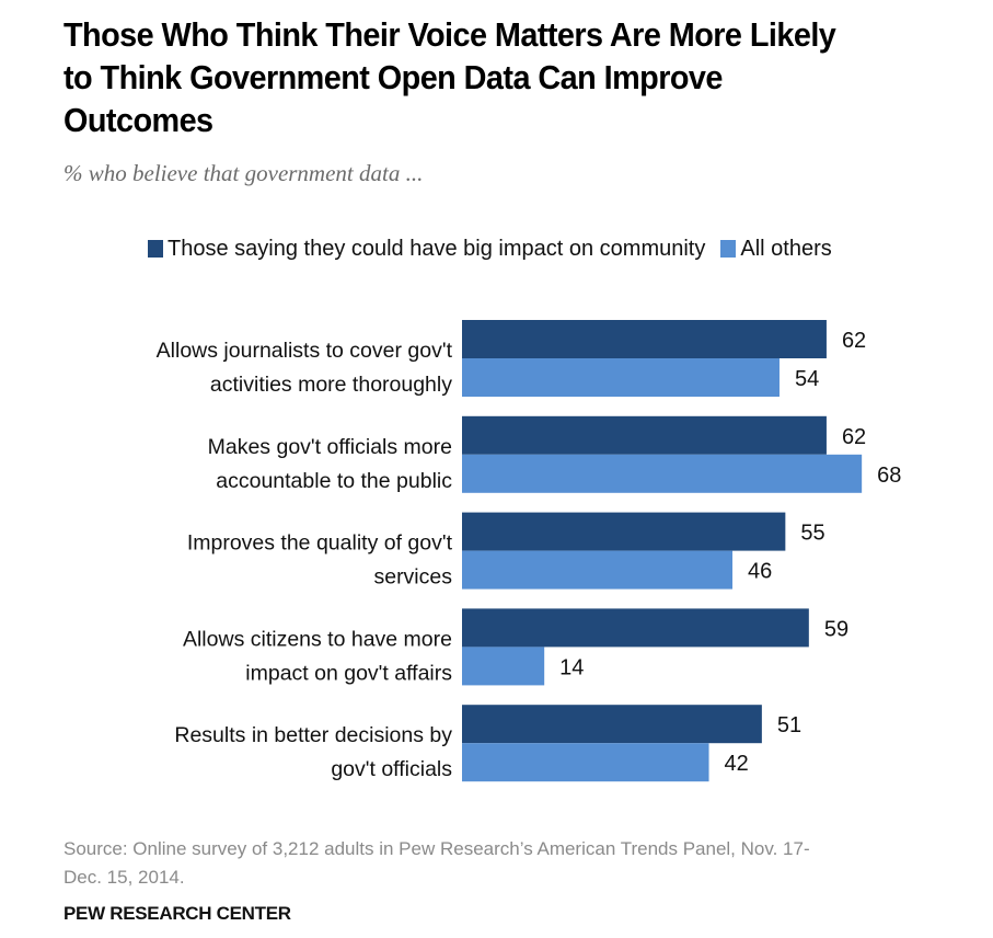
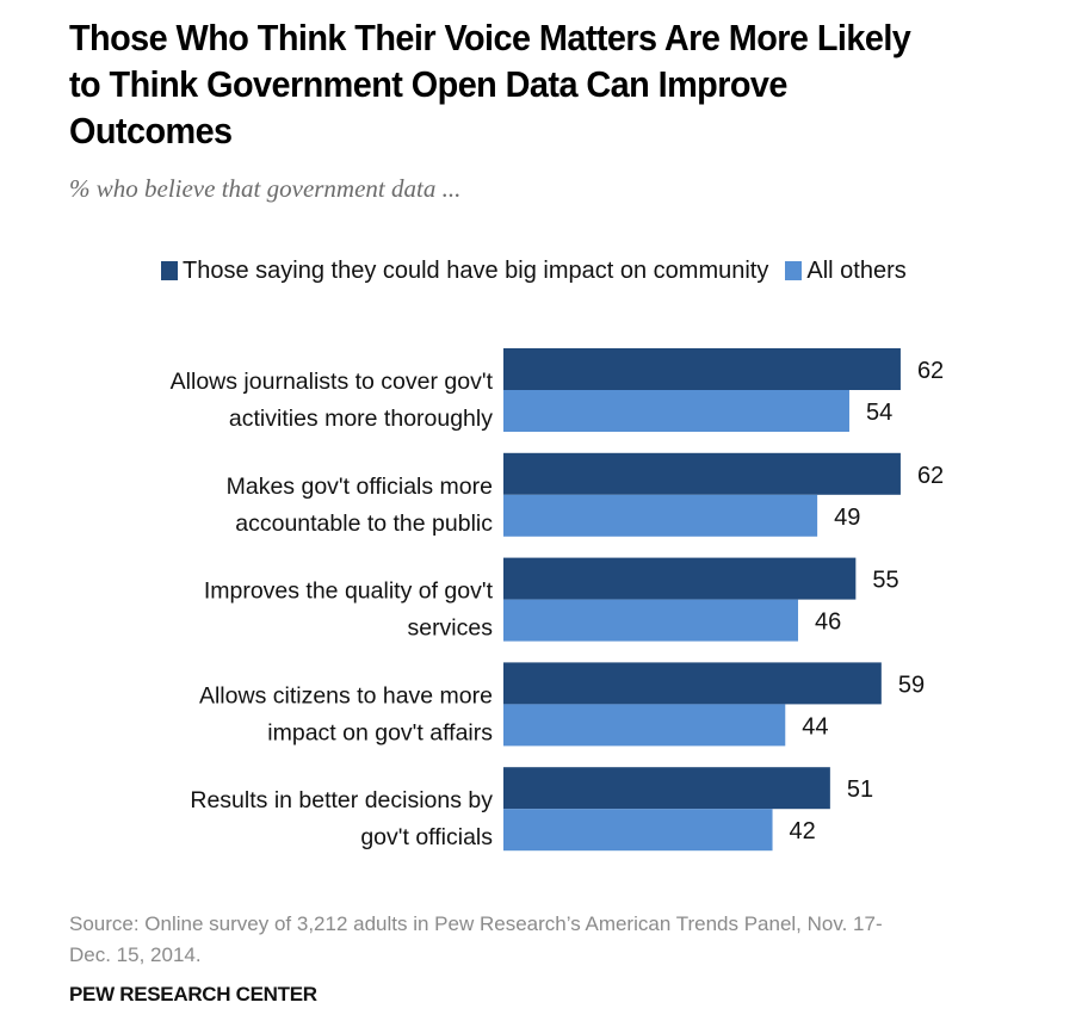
All others/Makes gov't officials more accountable to the public: 68 -> 49
All others/Allows citizens to have more impact on gov't affairs: 14 -> 44
